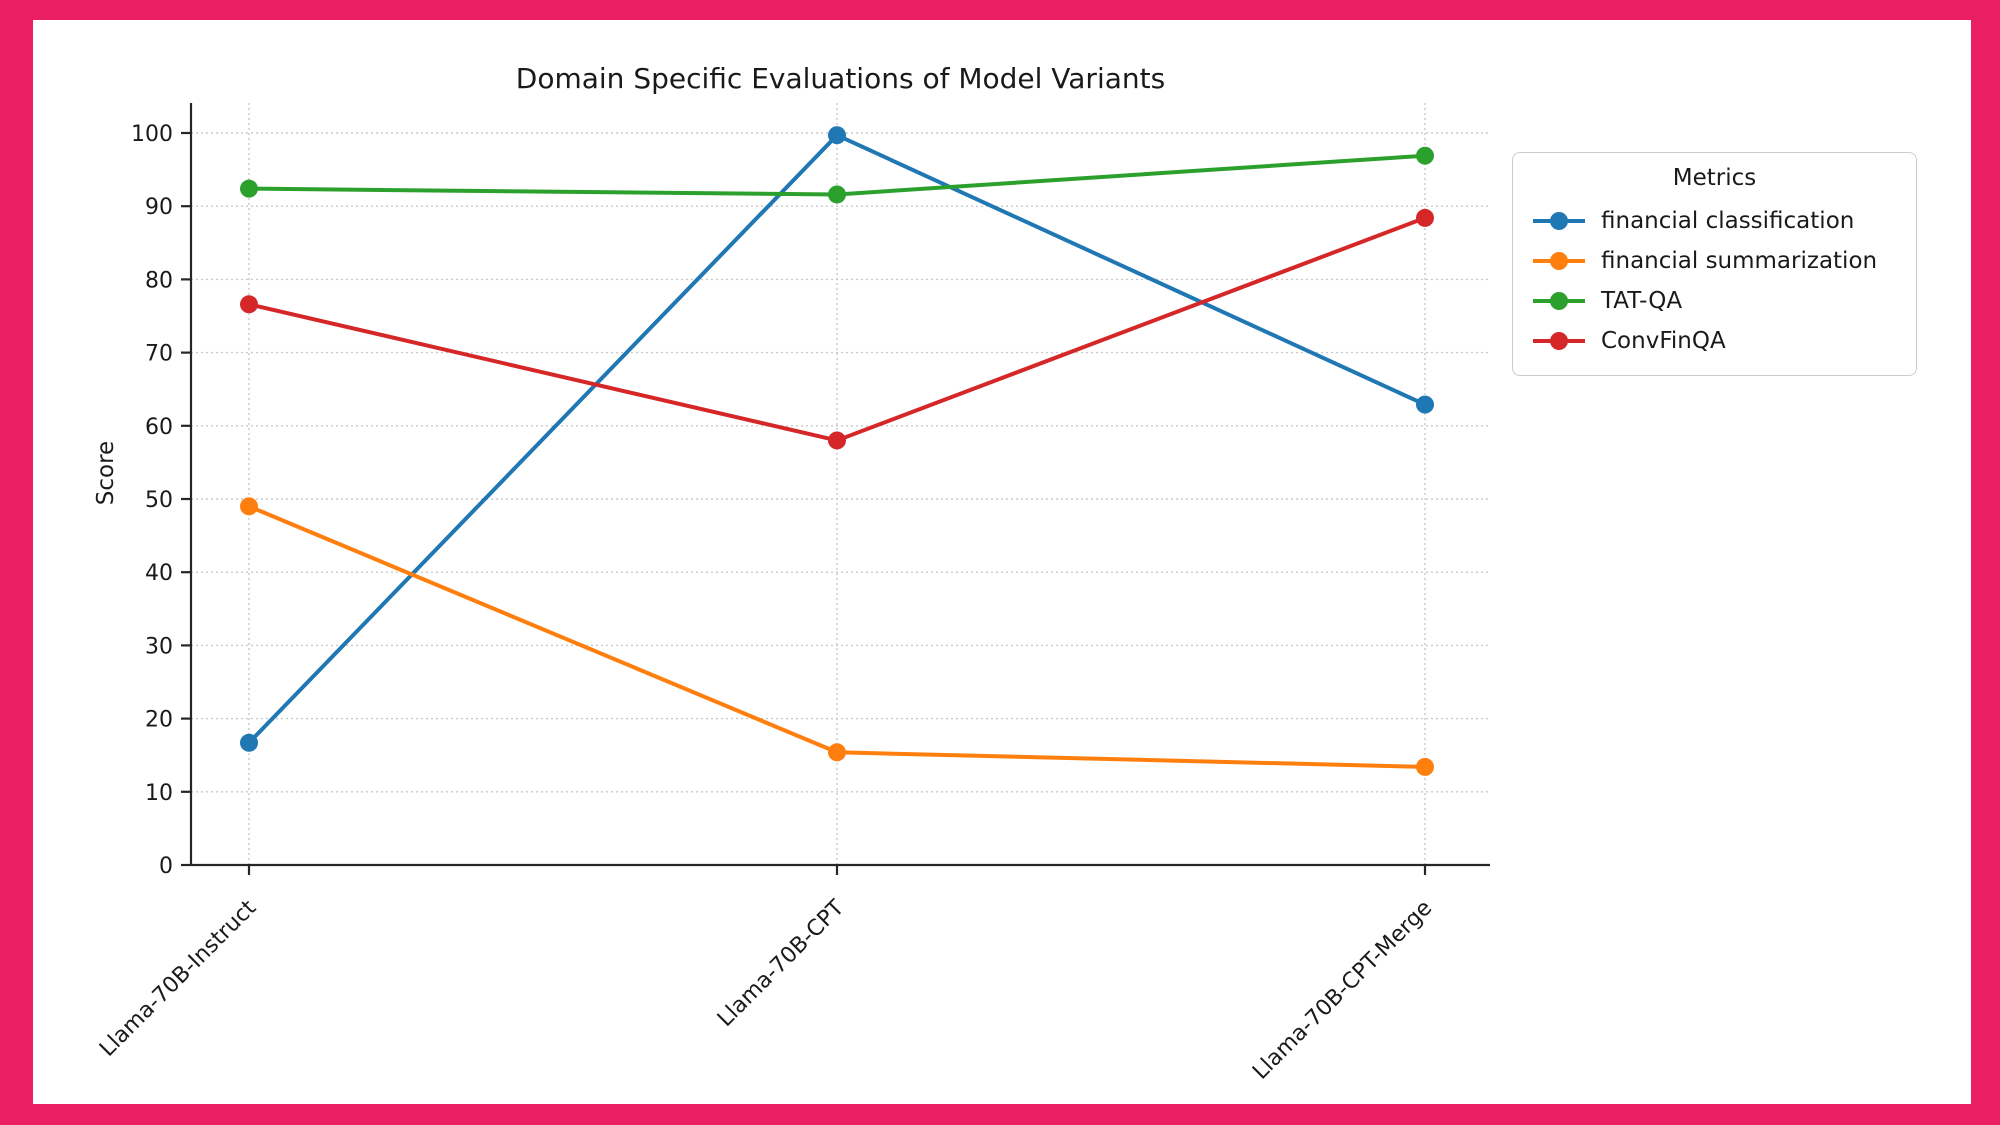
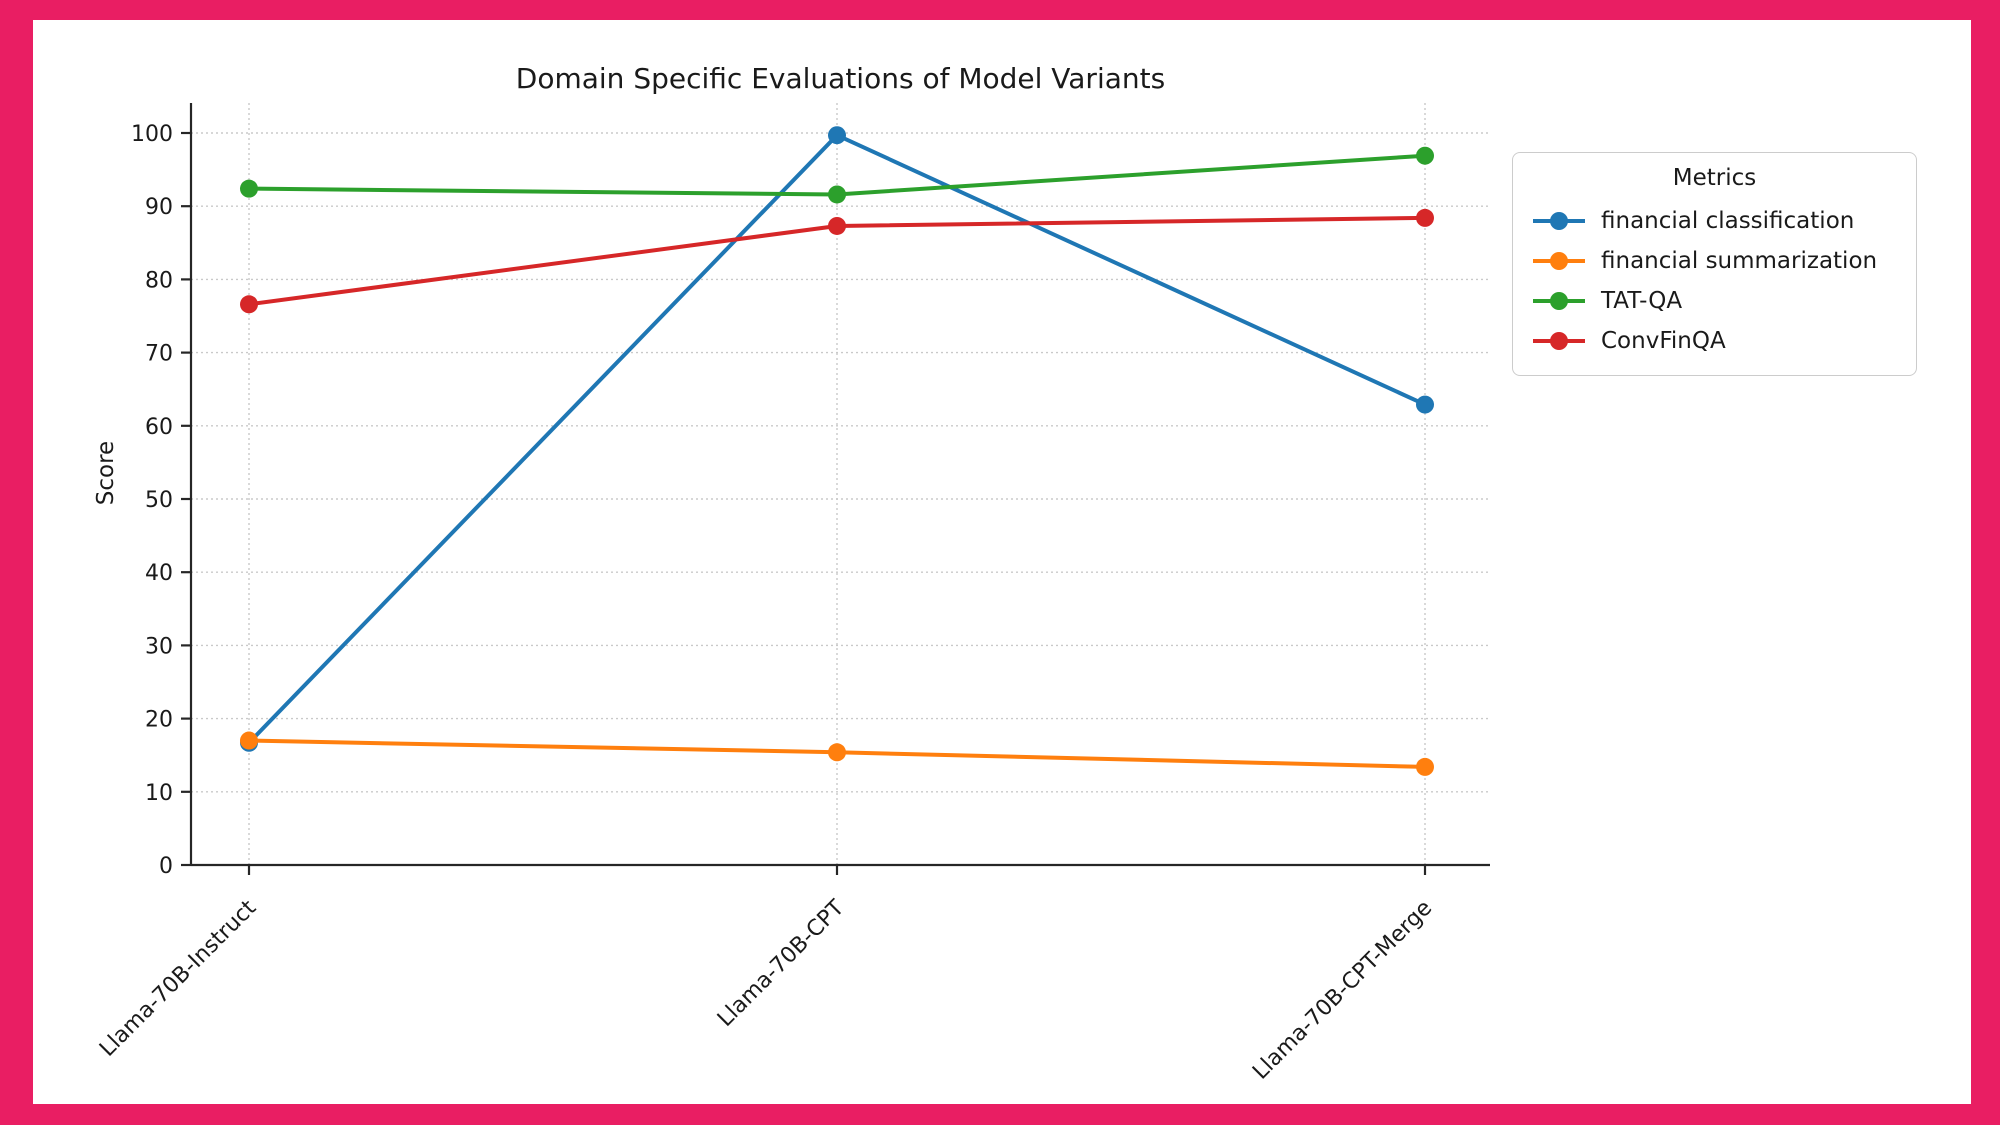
financial summarization/Llama-70B-Instruct: 49 -> 17
ConvFinQA/Llama-70B-CPT: 58 -> 87
